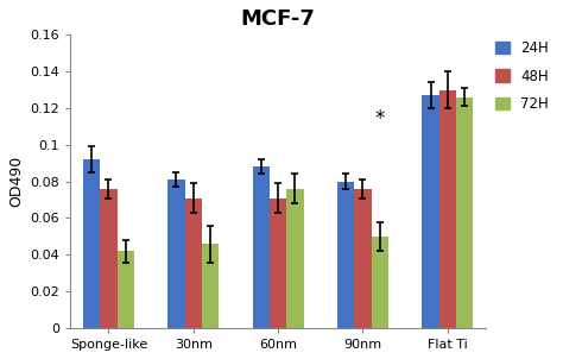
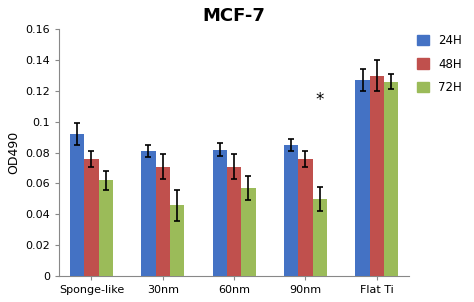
72H/Sponge-like: 0.042 -> 0.062
24H/60nm: 0.088 -> 0.082
72H/60nm: 0.076 -> 0.057
24H/90nm: 0.080 -> 0.085
